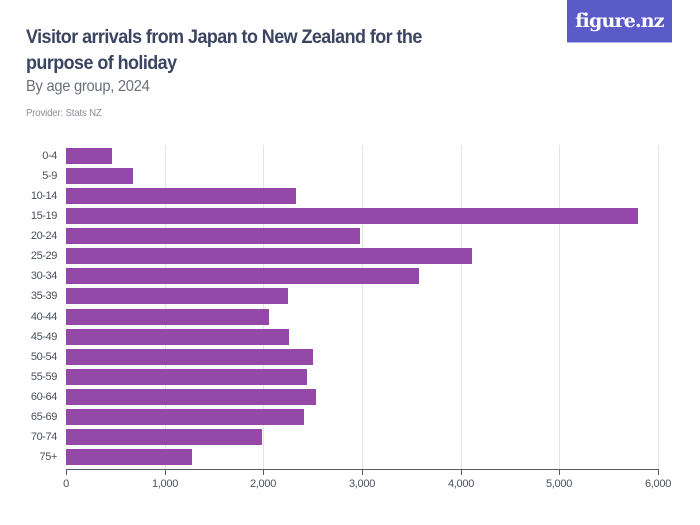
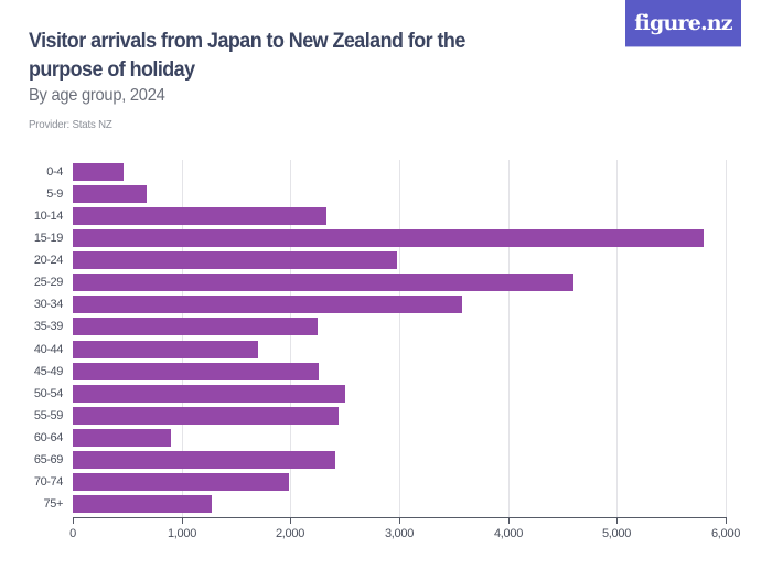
25-29: 4100 -> 4600
40-44: 2100 -> 1700
60-64: 2500 -> 900
